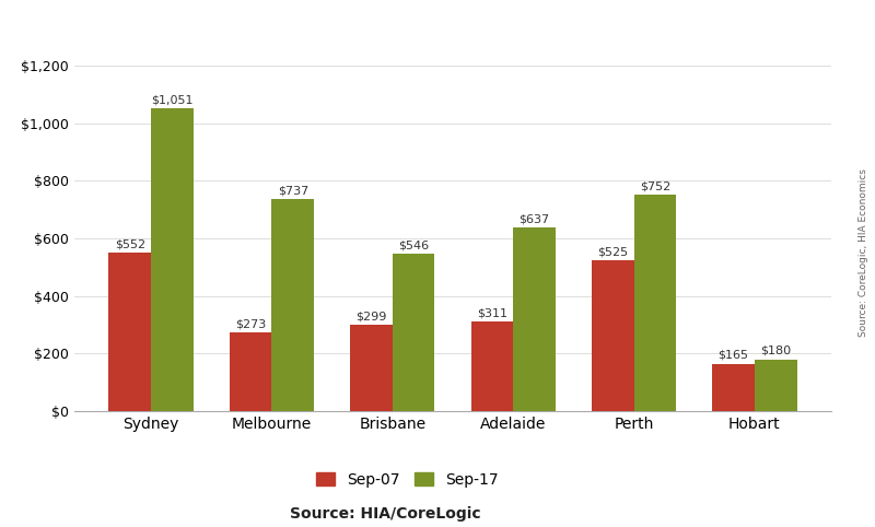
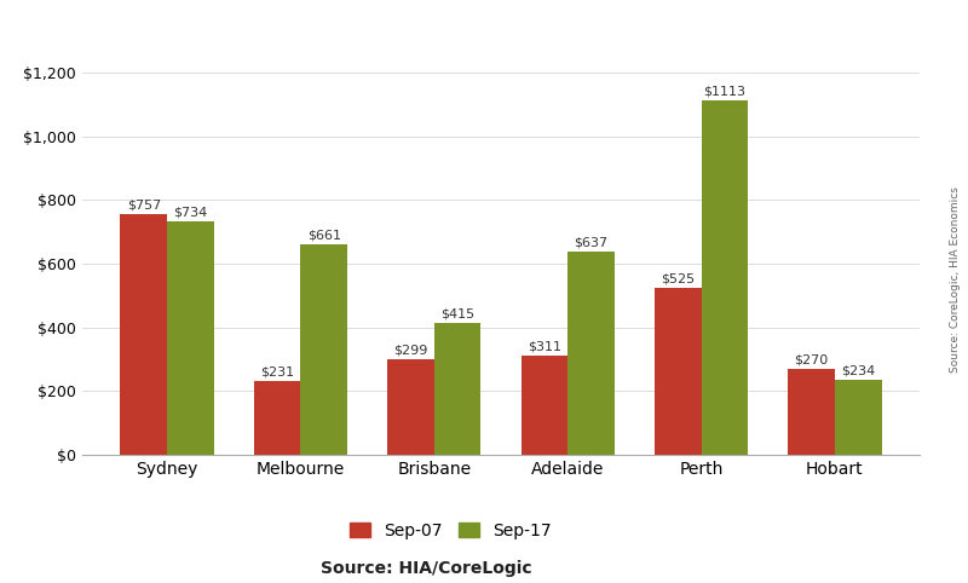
Sep-07/Sydney: $552 -> $757
Sep-17/Sydney: $1,051 -> $734
Sep-07/Melbourne: $273 -> $231
Sep-17/Melbourne: $737 -> $661
Sep-17/Brisbane: $546 -> $415
Sep-17/Perth: $752 -> $1113
Sep-07/Hobart: $165 -> $270
Sep-17/Hobart: $180 -> $234
